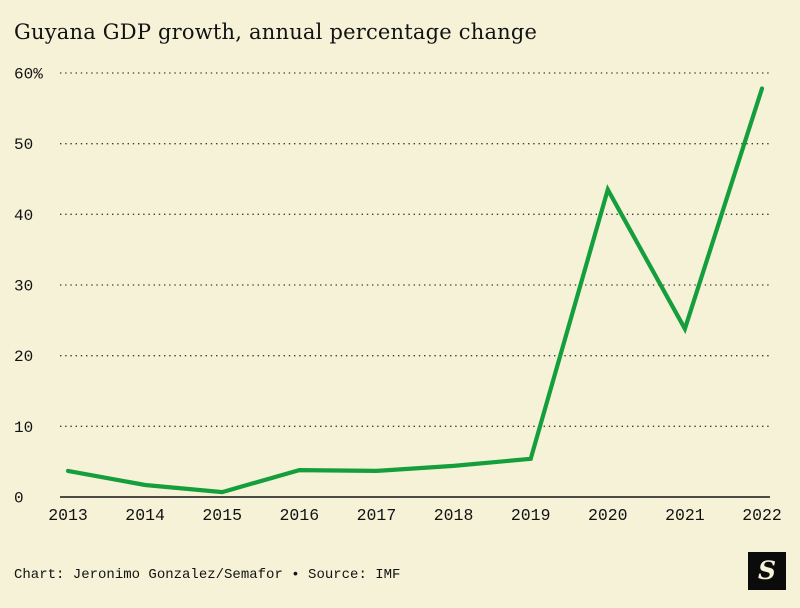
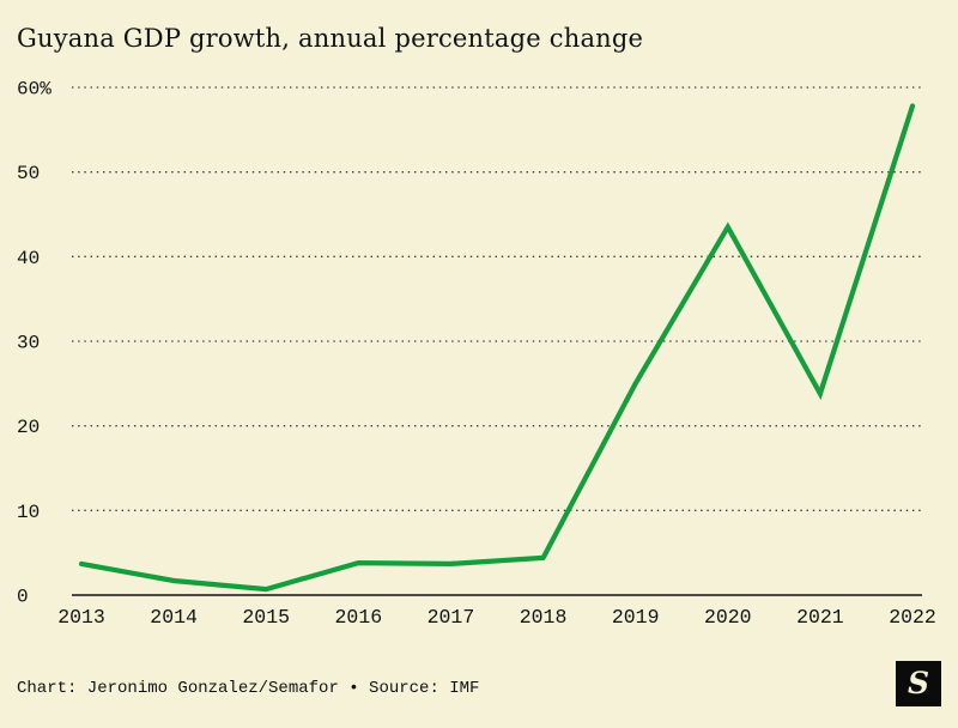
2019: 5% -> 25%
